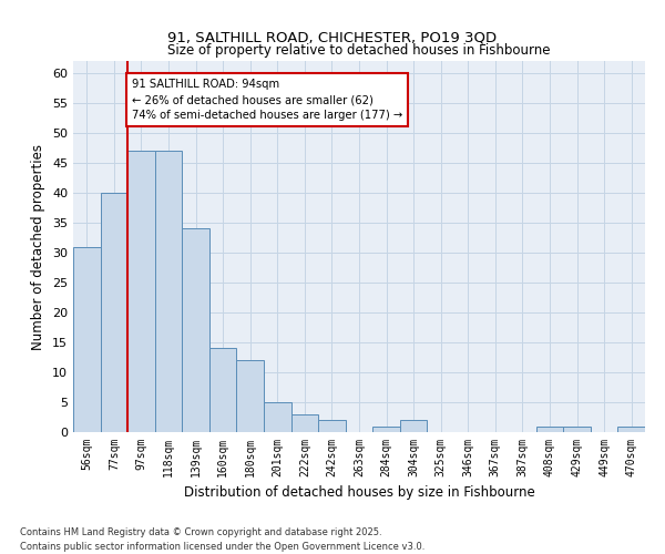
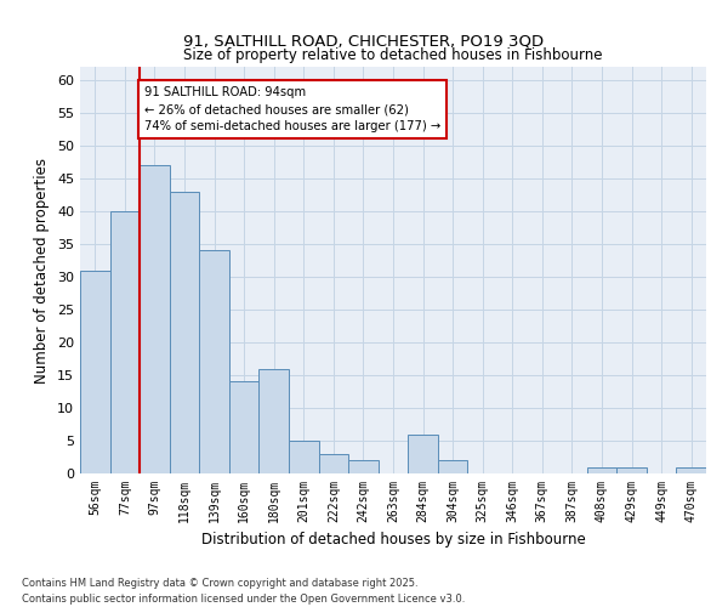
118sqm: 47 -> 43
180sqm: 12 -> 16
284sqm: 1 -> 6
